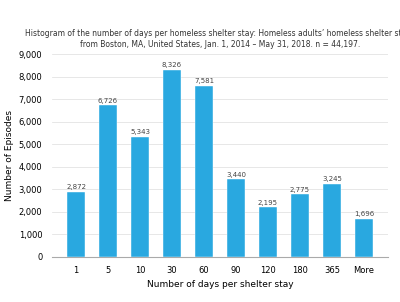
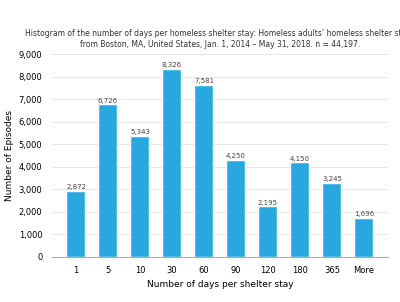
90: 3,440 -> 4,250
180: 2,780 -> 4,150
